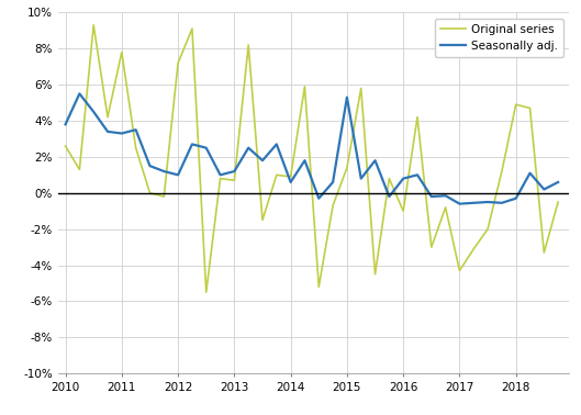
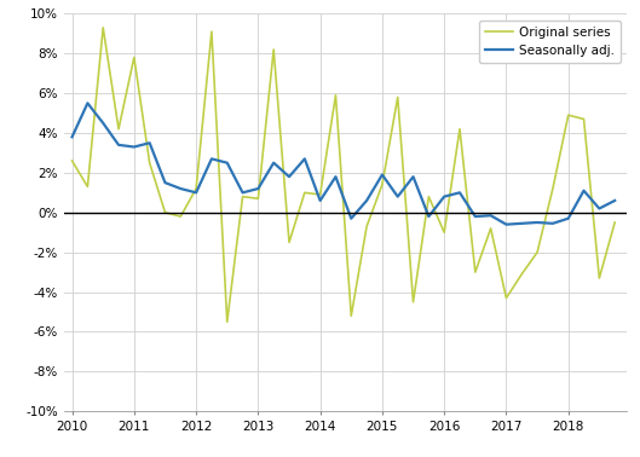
Original series/2012: 7.2% -> 1.2%
Seasonally adj./2015: 5.3% -> 1.9%
